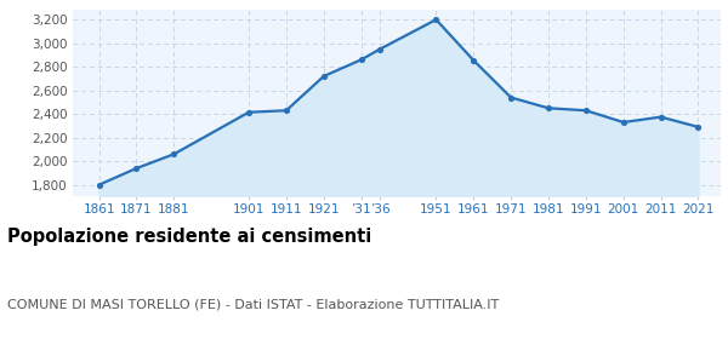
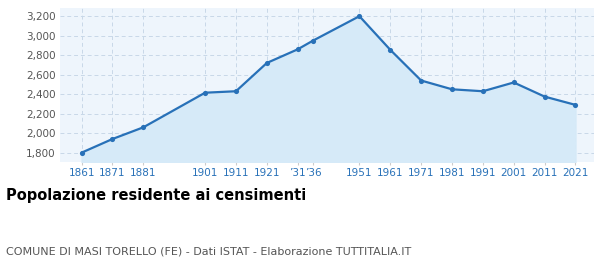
2001: 2,330 -> 2,520
